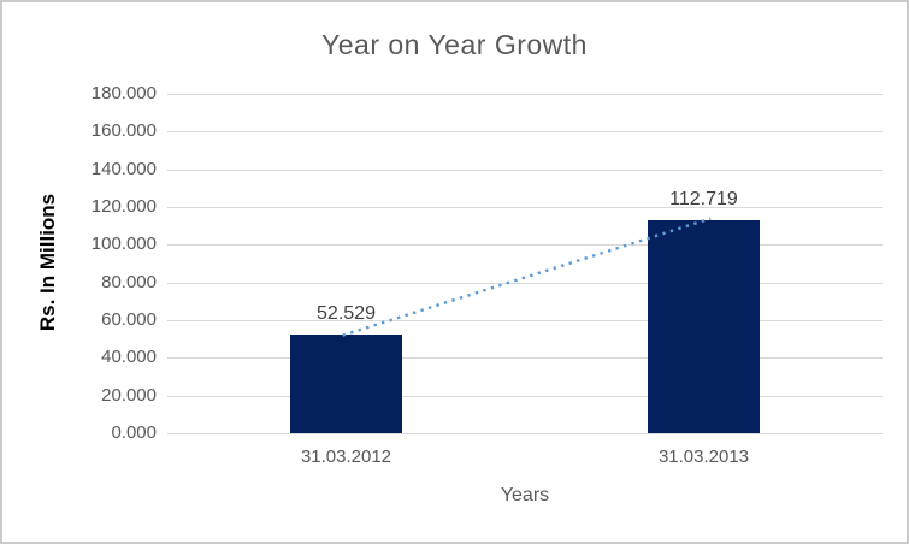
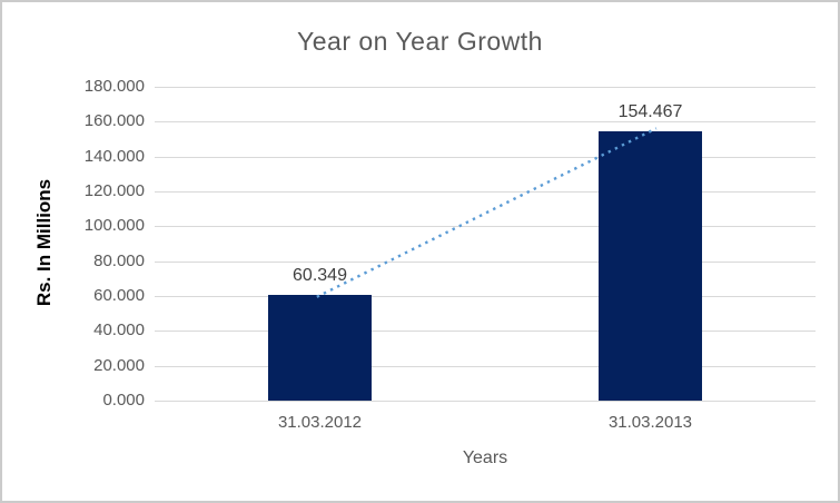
31.03.2012: 52.529 -> 60.349
31.03.2013: 112.719 -> 154.467
